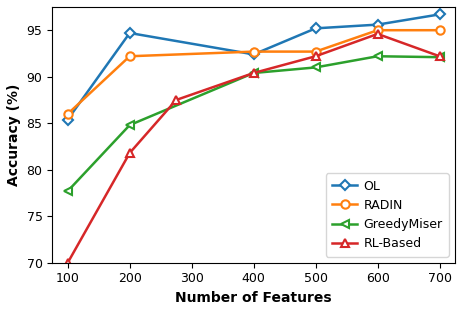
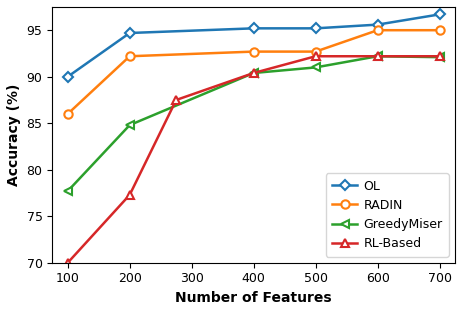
OL/100: 85.4 -> 90.0
RL-Based/200: 81.8 -> 77.3
OL/400: 92.4 -> 95.2
RL-Based/600: 94.6 -> 92.2
